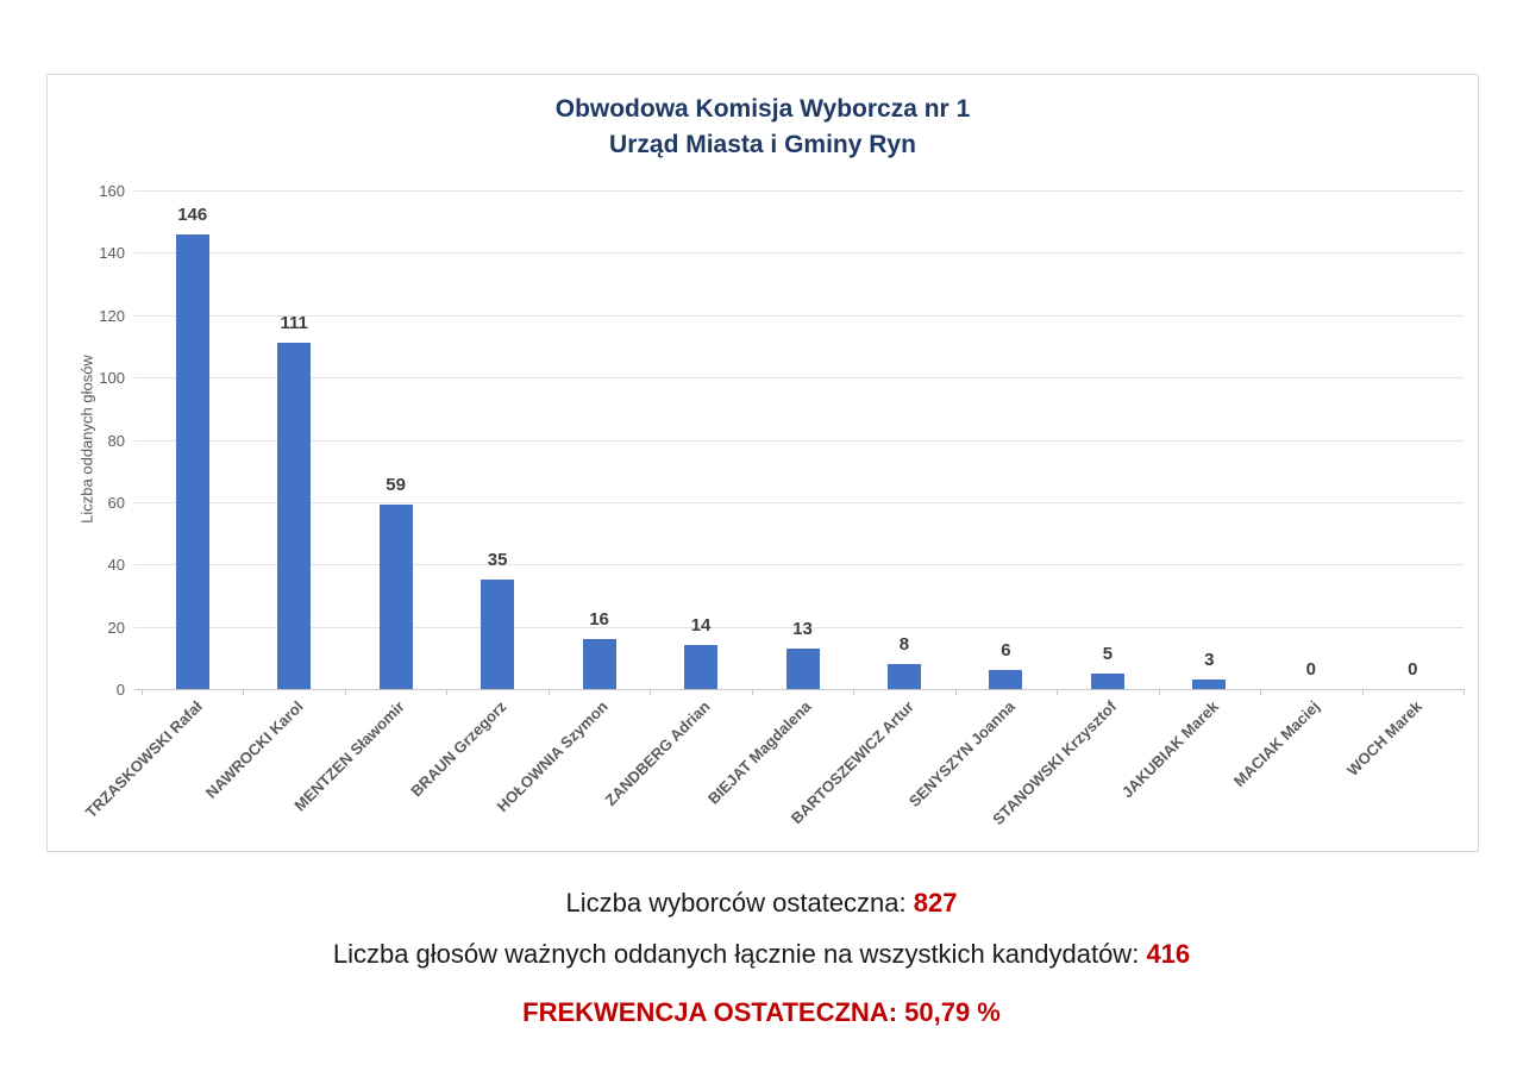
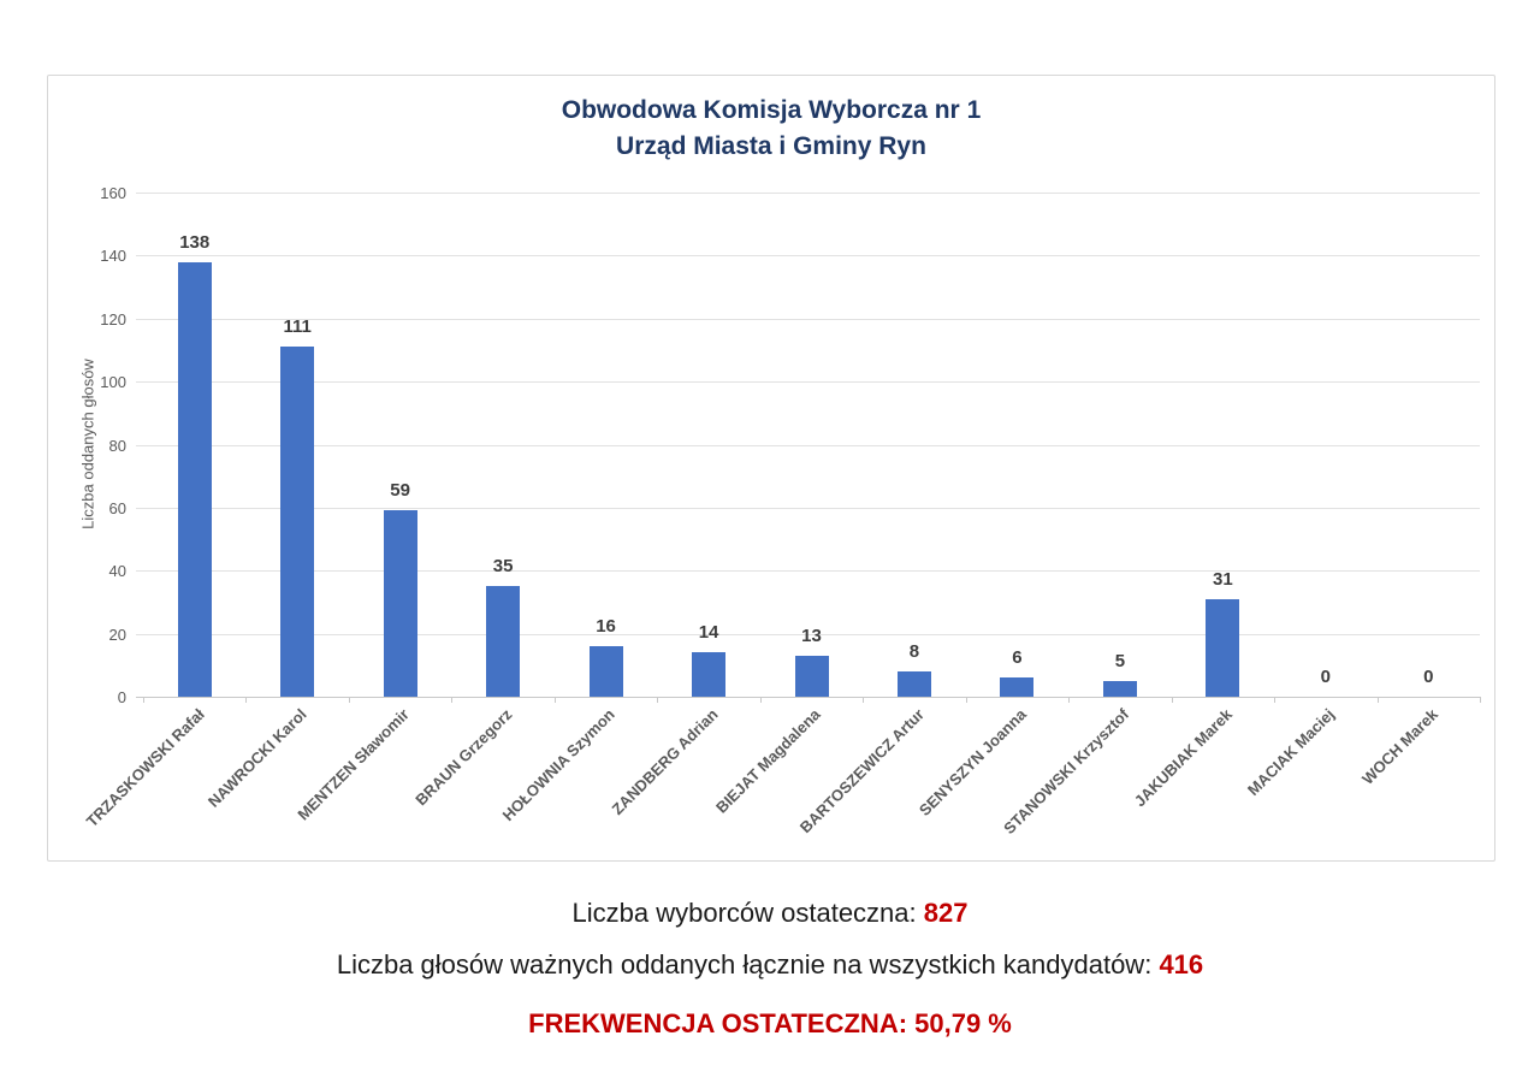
TRZASKOWSKI Rafał: 146 -> 138
JAKUBIAK Marek: 3 -> 31
